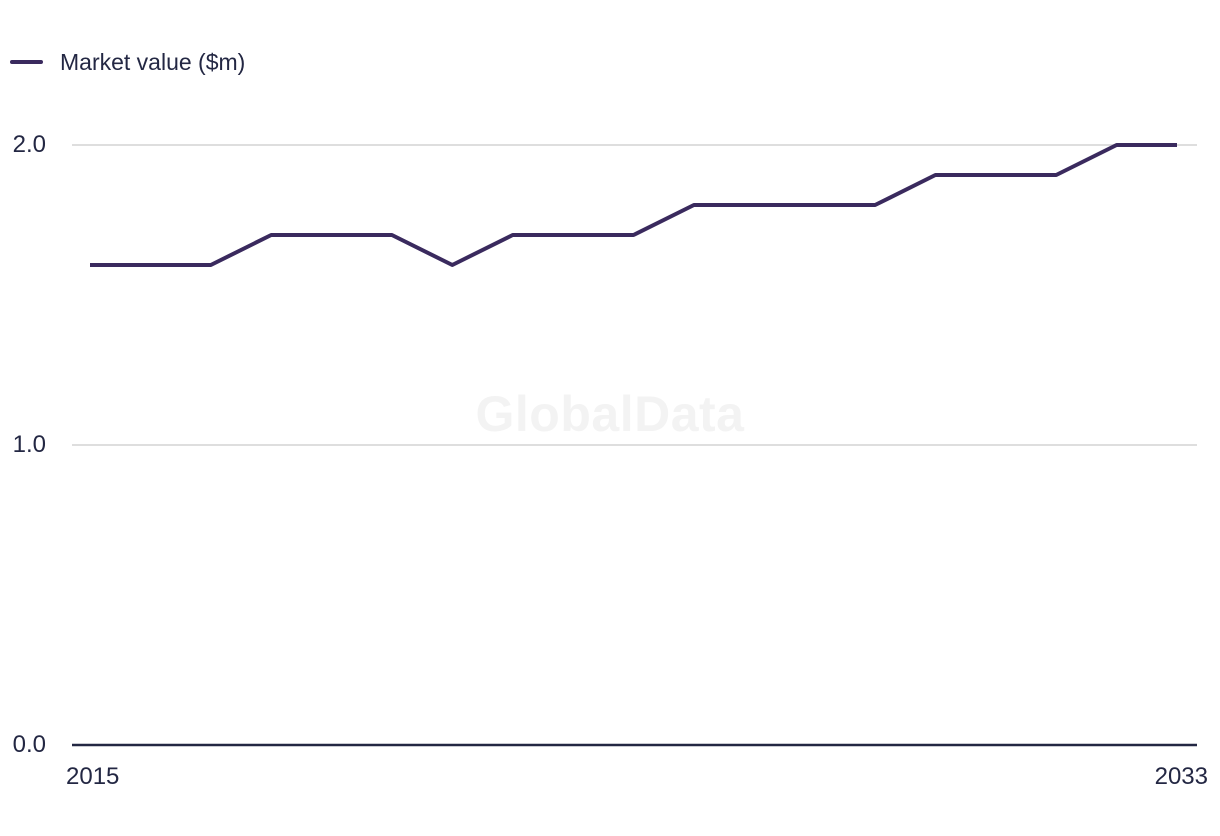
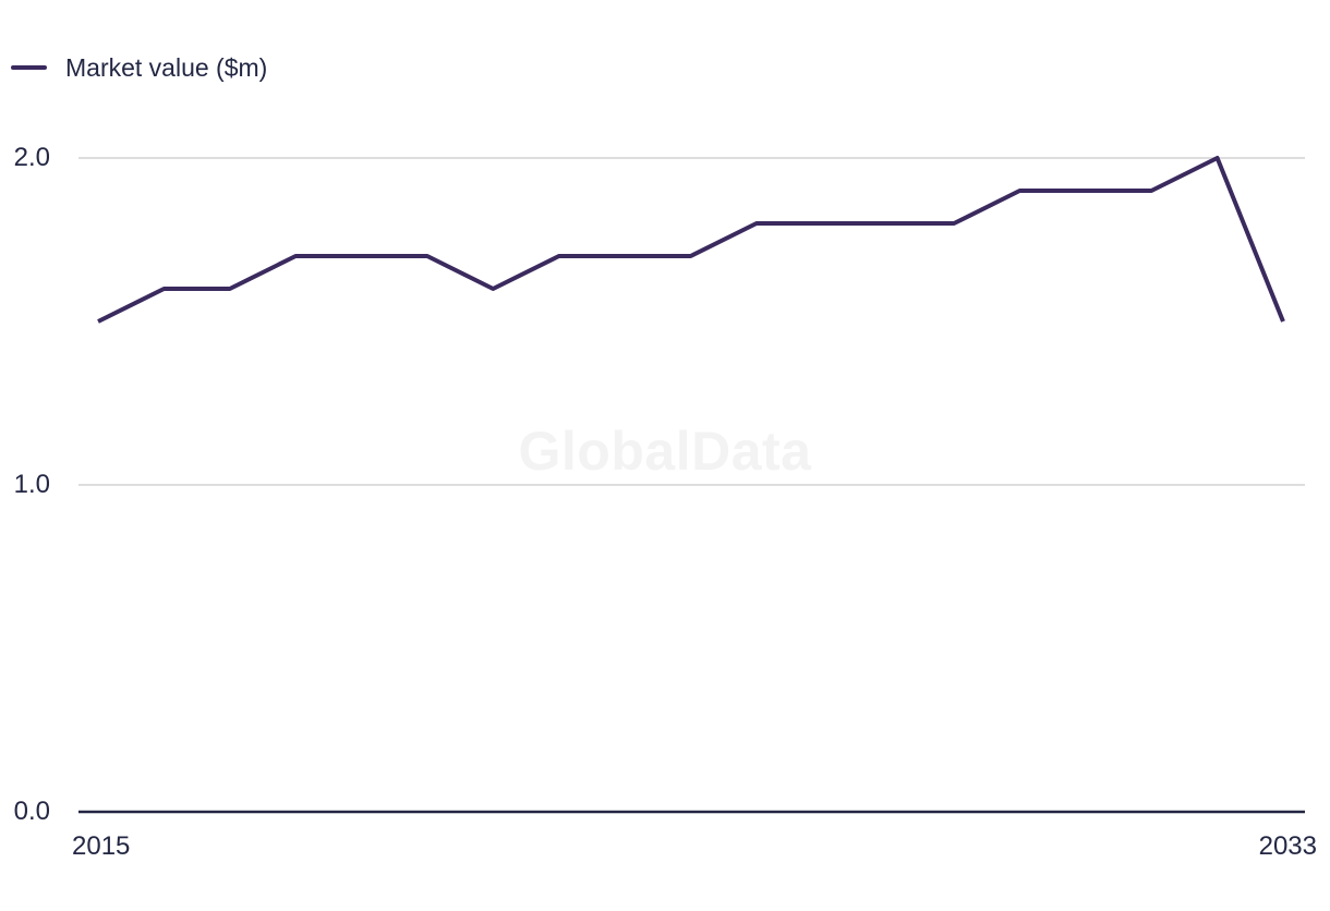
2015: 1.6 -> 1.5
2033: 2.0 -> 1.5
